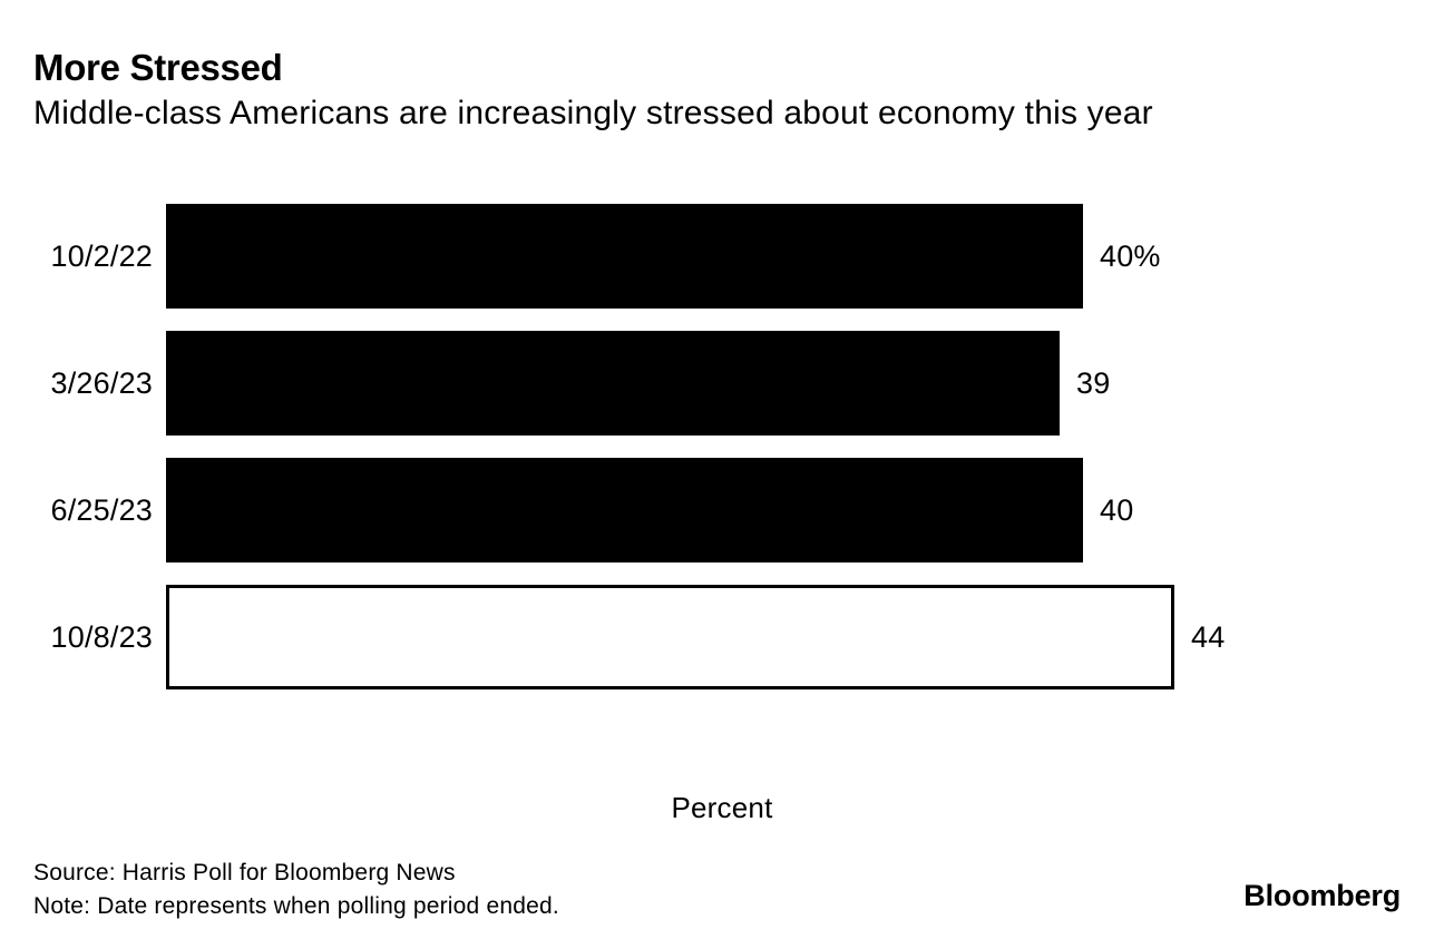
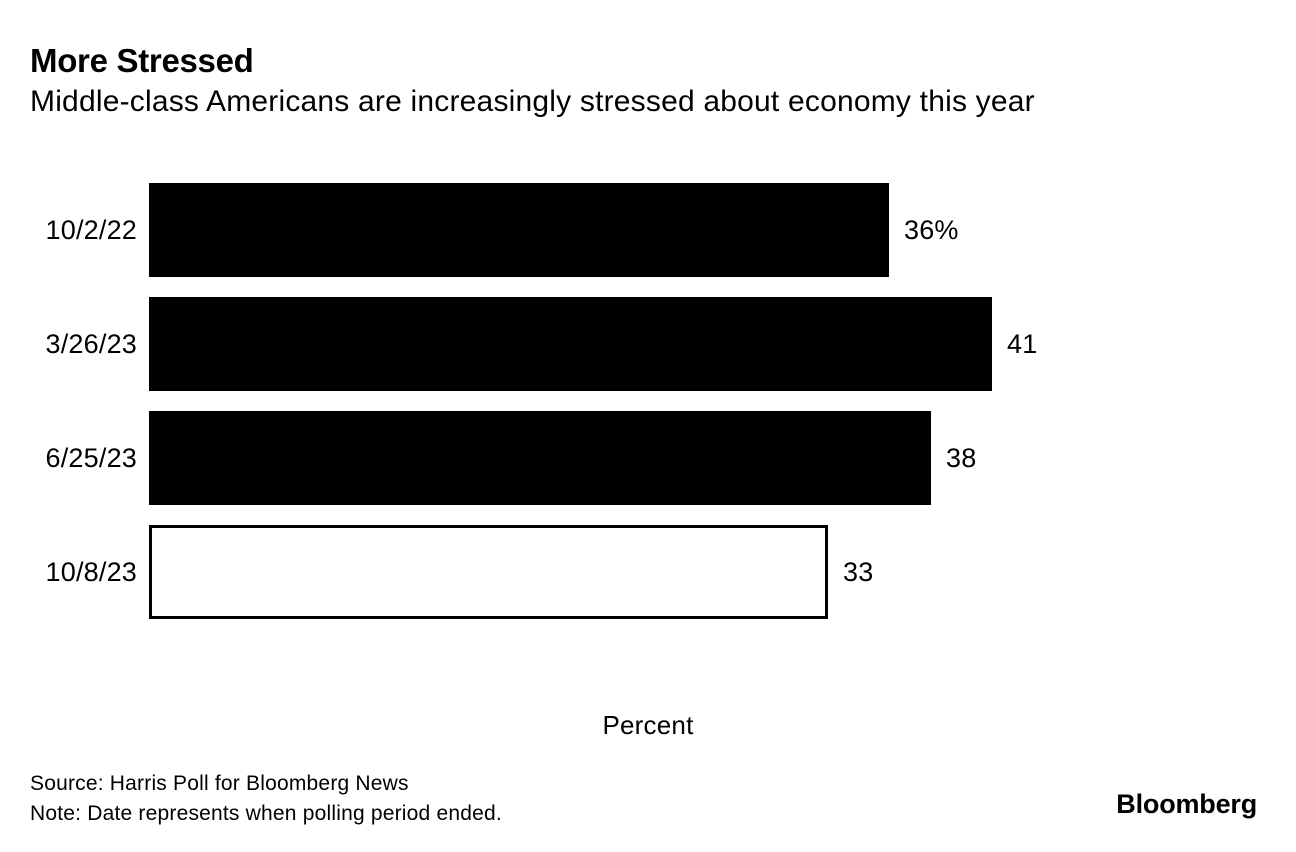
10/2/22: 40% -> 36%
3/26/23: 39 -> 41
6/25/23: 40 -> 38
10/8/23: 44 -> 33
